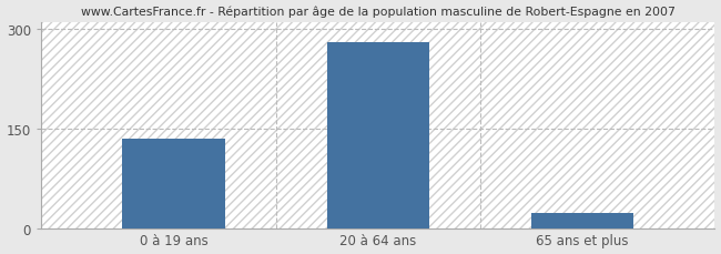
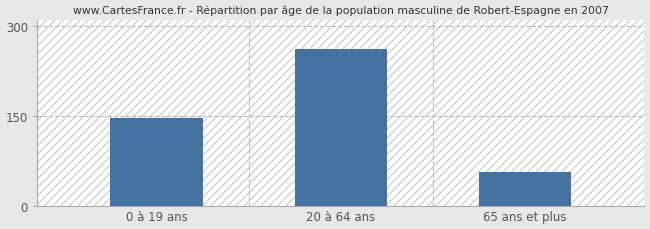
0 à 19 ans: 135 -> 146
20 à 64 ans: 280 -> 262
65 ans et plus: 22 -> 56
